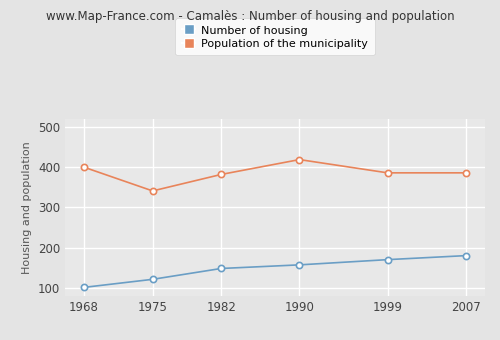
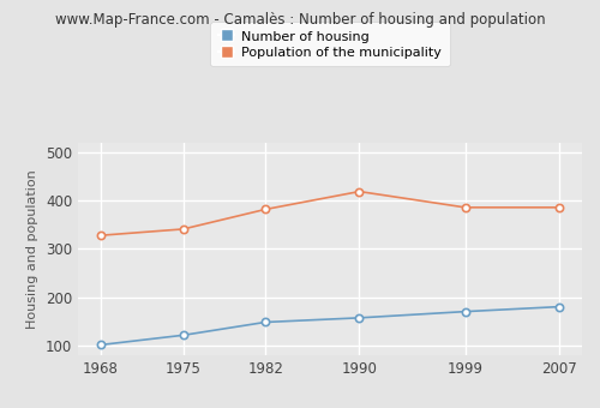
Population of the municipality/1968: 400 -> 328
